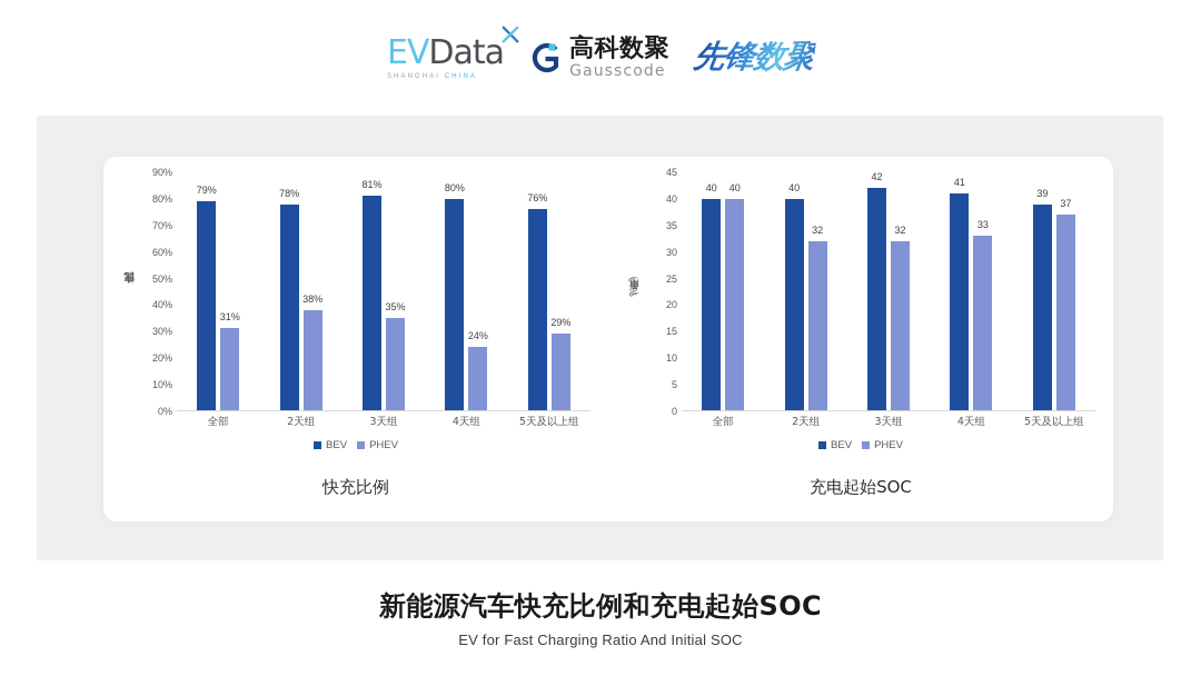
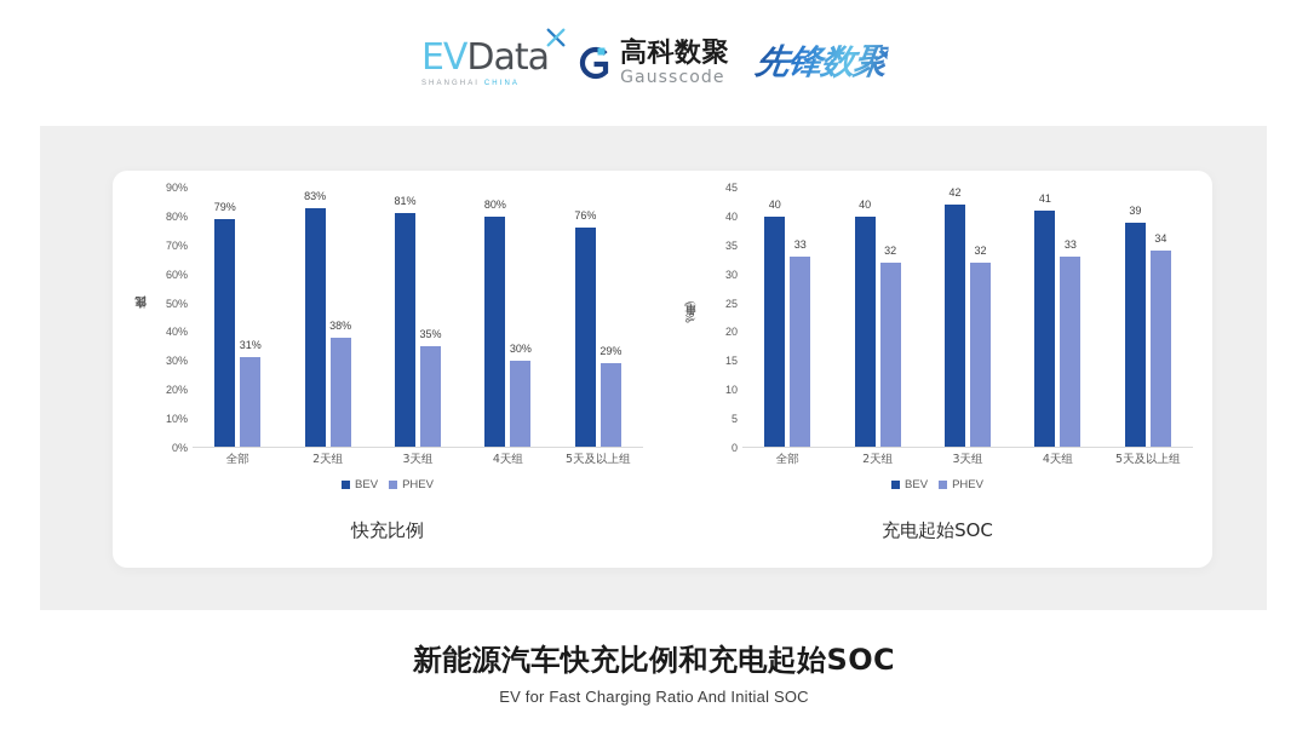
快充比例/BEV/2天组: 78% -> 83%
快充比例/PHEV/4天组: 24% -> 30%
充电起始SOC/PHEV/全部: 40 -> 33
充电起始SOC/PHEV/5天及以上组: 37 -> 34
